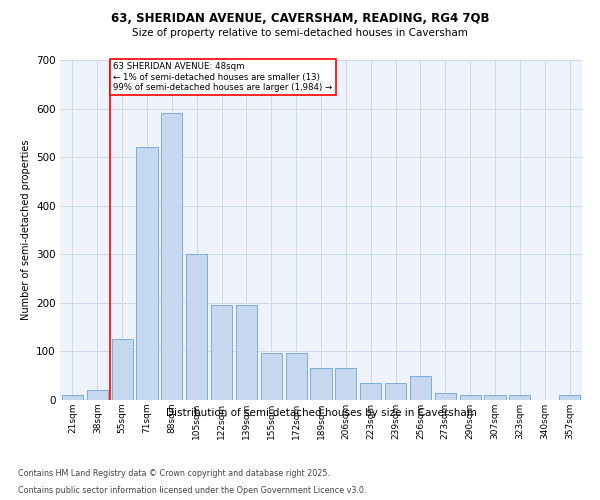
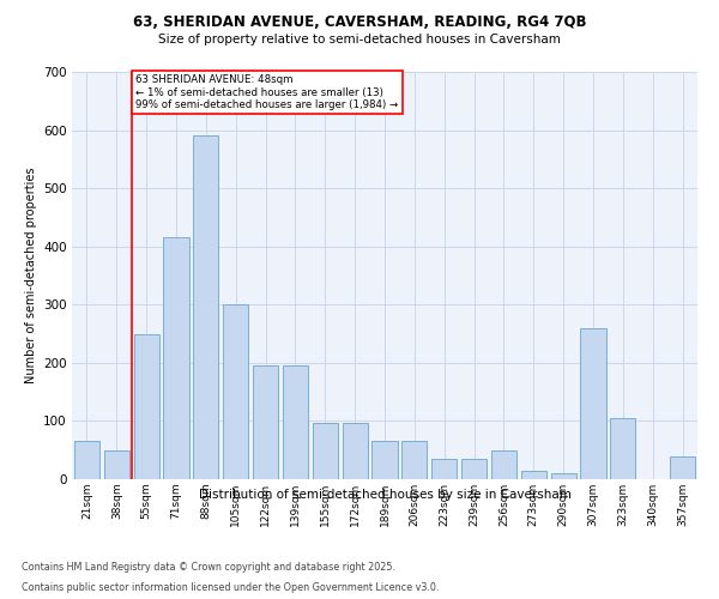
21sqm: 10 -> 65
38sqm: 20 -> 50
55sqm: 125 -> 250
71sqm: 520 -> 415
307sqm: 10 -> 260
323sqm: 10 -> 105
357sqm: 10 -> 40
